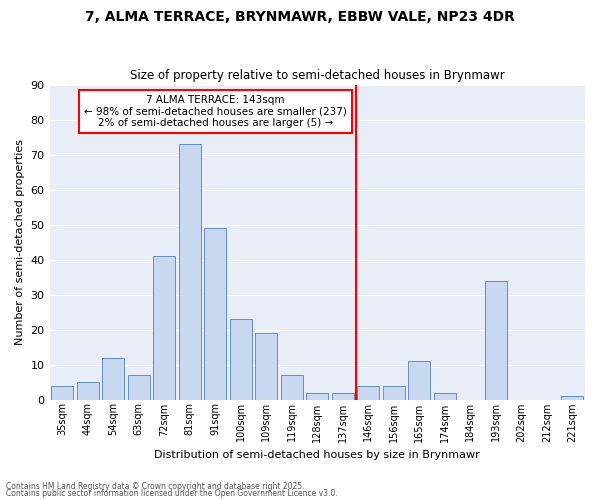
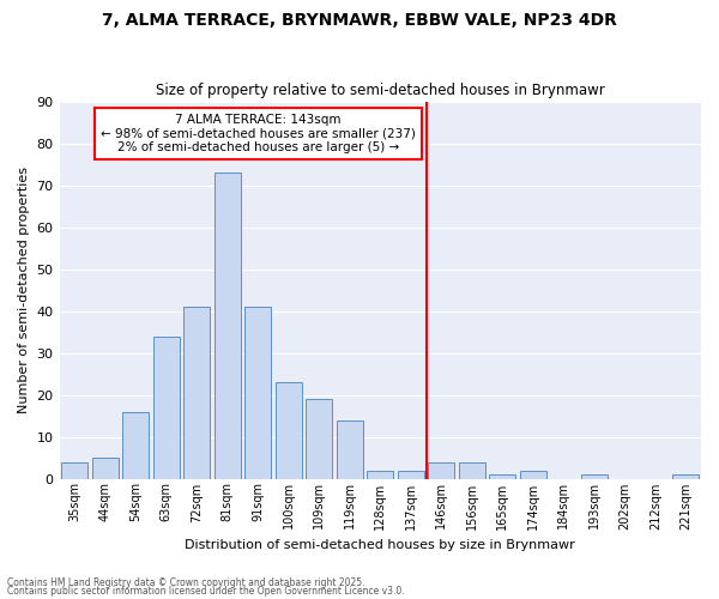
54sqm: 12 -> 16
63sqm: 7 -> 34
91sqm: 49 -> 41
119sqm: 7 -> 14
165sqm: 11 -> 1
193sqm: 34 -> 1
